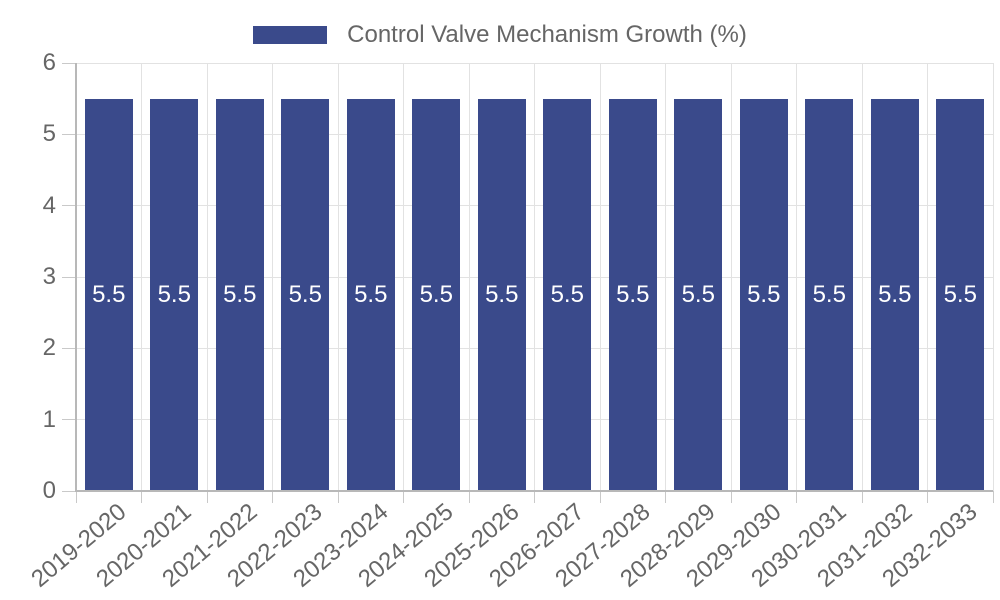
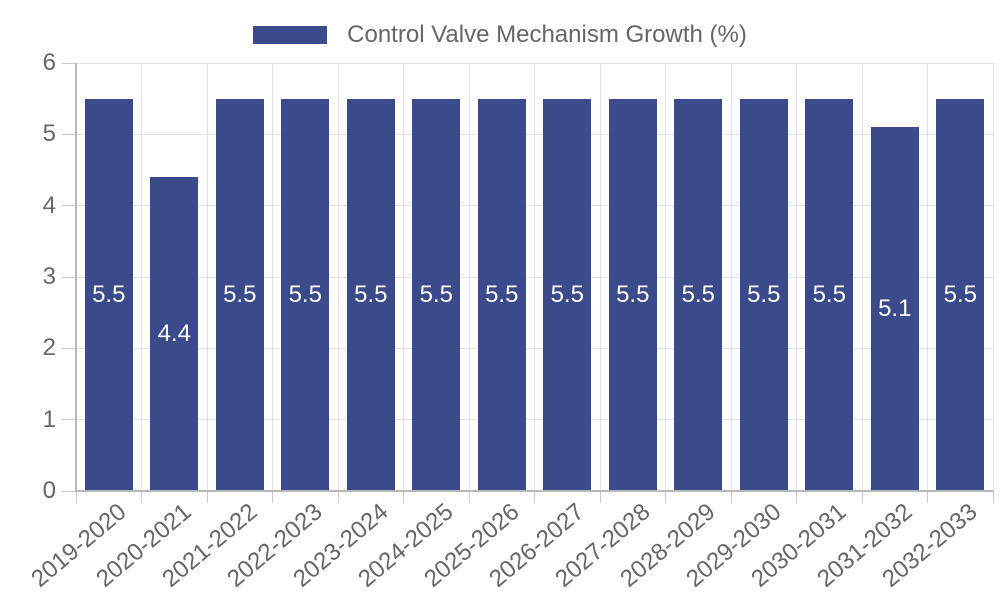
2020-2021: 5.5 -> 4.4
2031-2032: 5.5 -> 5.1
